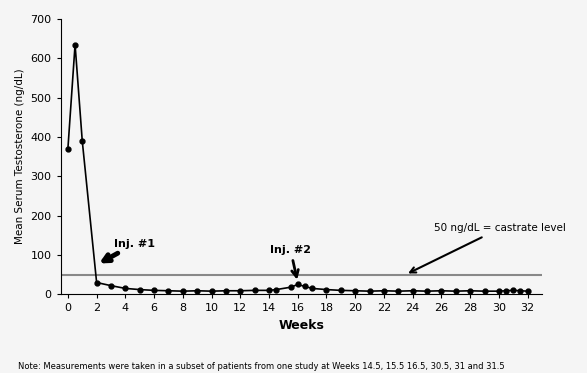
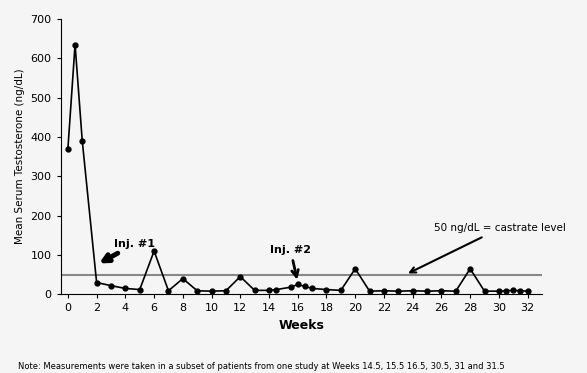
6: 10 -> 110
8: 8 -> 40
12: 9 -> 45
20: 9 -> 65
28: 9 -> 65
